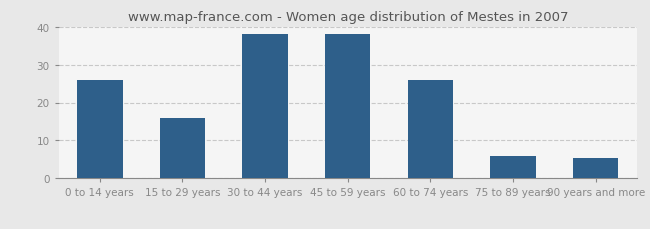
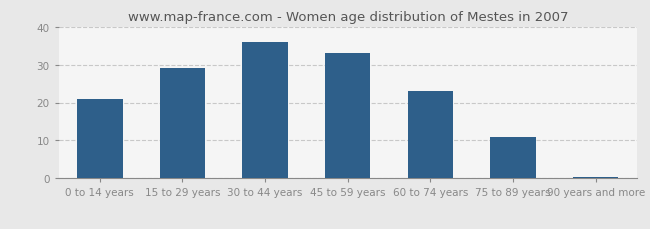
0 to 14 years: 26.0 -> 21.0
15 to 29 years: 16.0 -> 29.0
30 to 44 years: 38.0 -> 36.0
45 to 59 years: 38.0 -> 33.0
60 to 74 years: 26.0 -> 23.0
75 to 89 years: 6.0 -> 11.0
90 years and more: 5.5 -> 0.5
